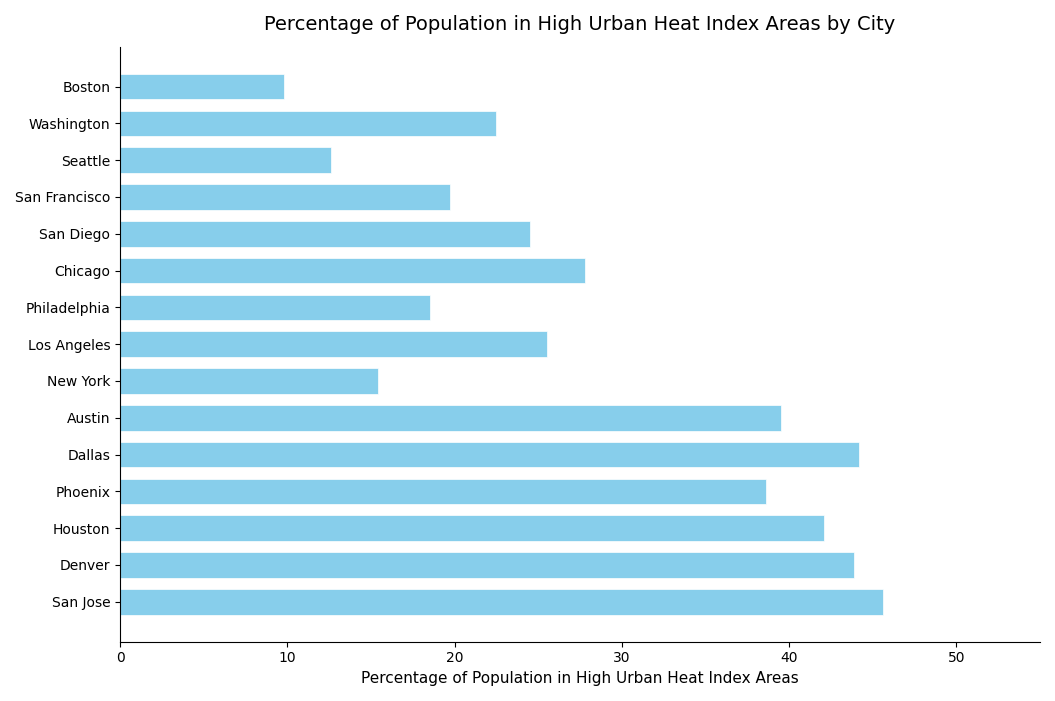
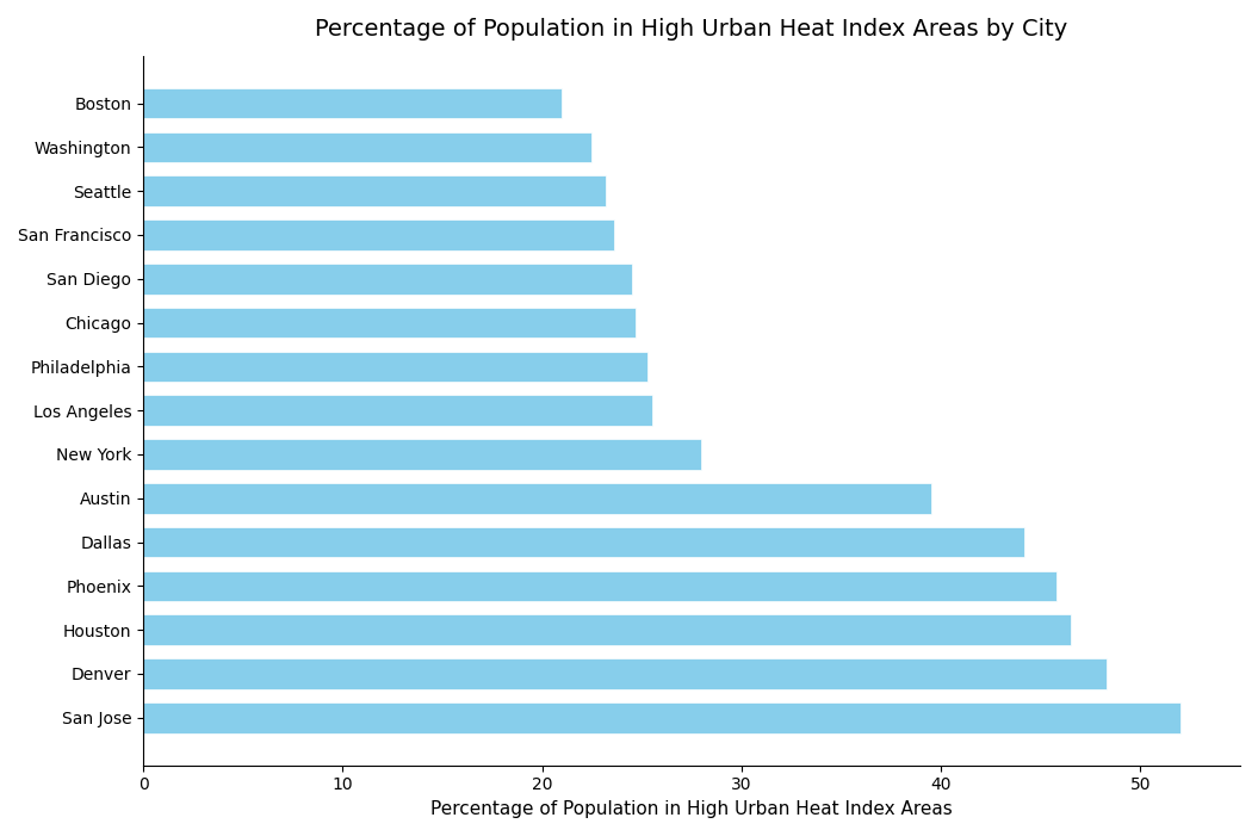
Boston: 9.8 -> 21.0
Seattle: 12.6 -> 23.2
San Francisco: 19.7 -> 23.6
Chicago: 27.8 -> 24.7
Philadelphia: 18.5 -> 25.3
New York: 15.4 -> 28.0
Phoenix: 38.6 -> 45.8
Houston: 42.1 -> 46.5
Denver: 43.9 -> 48.3
San Jose: 45.6 -> 52.0
